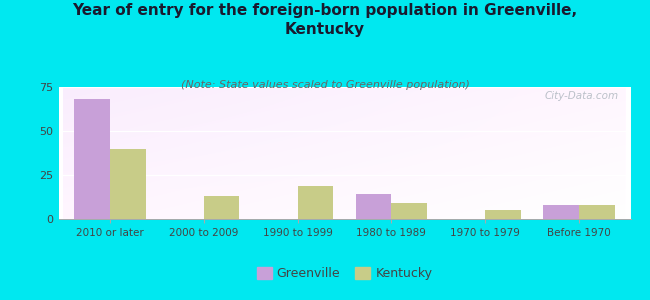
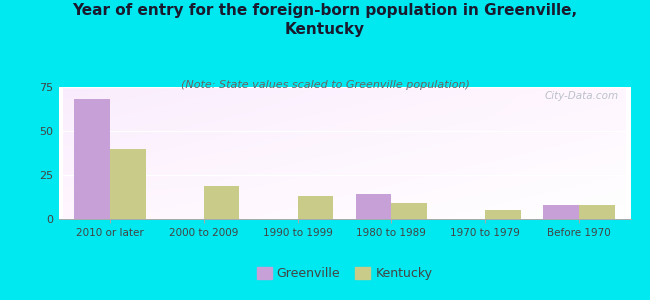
Kentucky/2000 to 2009: 13 -> 19
Kentucky/1990 to 1999: 19 -> 13
